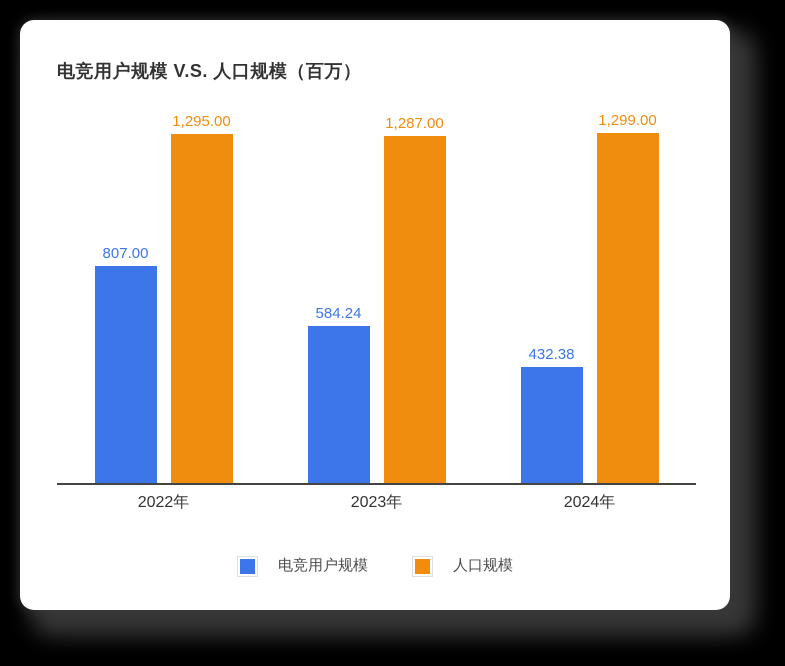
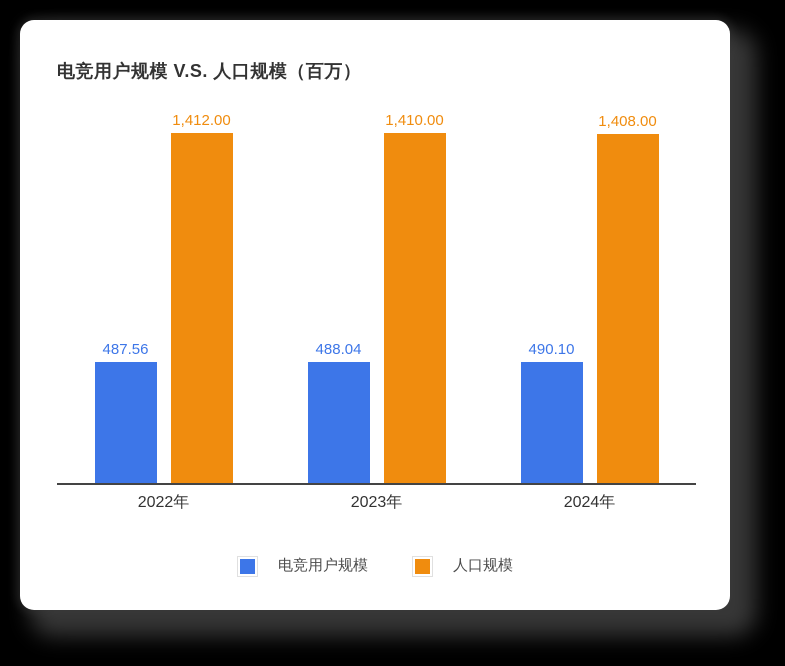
电竞用户规模/2022年: 807.00 -> 487.56
人口规模/2022年: 1,295.00 -> 1,412.00
电竞用户规模/2023年: 584.24 -> 488.04
人口规模/2023年: 1,287.00 -> 1,410.00
电竞用户规模/2024年: 432.38 -> 490.10
人口规模/2024年: 1,299.00 -> 1,408.00
